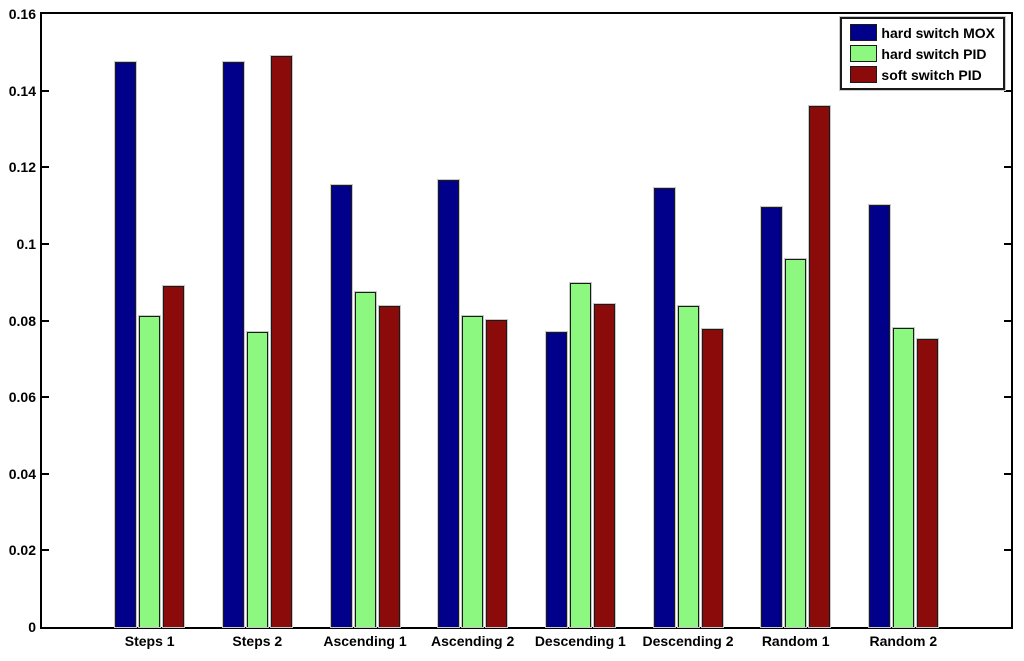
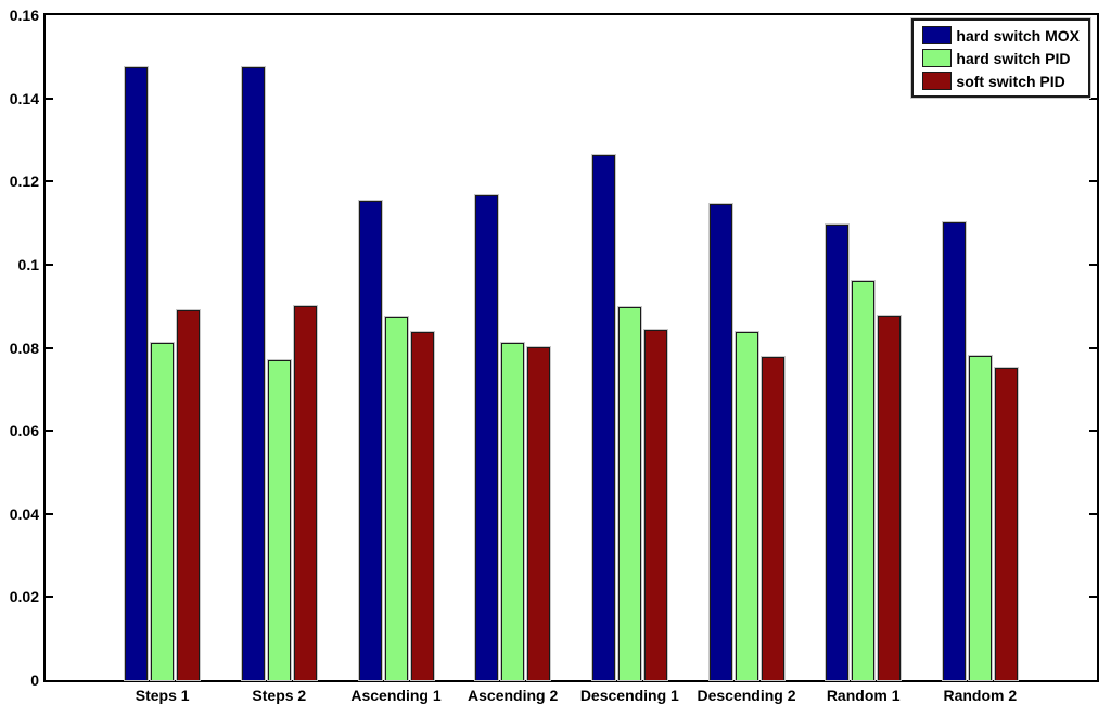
soft switch PID/Steps 2: 0.149 -> 0.090
hard switch MOX/Descending 1: 0.077 -> 0.126
soft switch PID/Random 1: 0.136 -> 0.088
